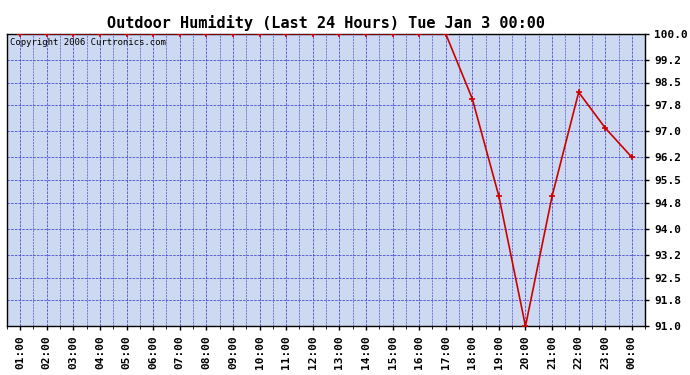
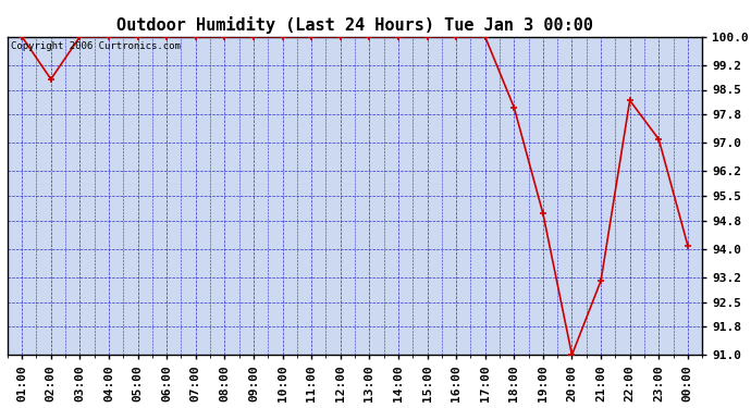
02:00: 100.0 -> 98.8
21:00: 95.0 -> 93.1
00:00: 96.2 -> 94.1
